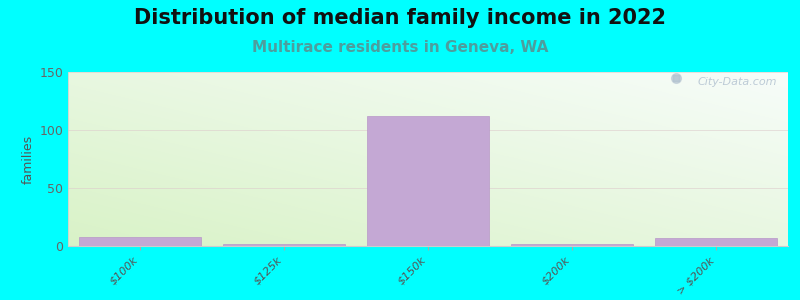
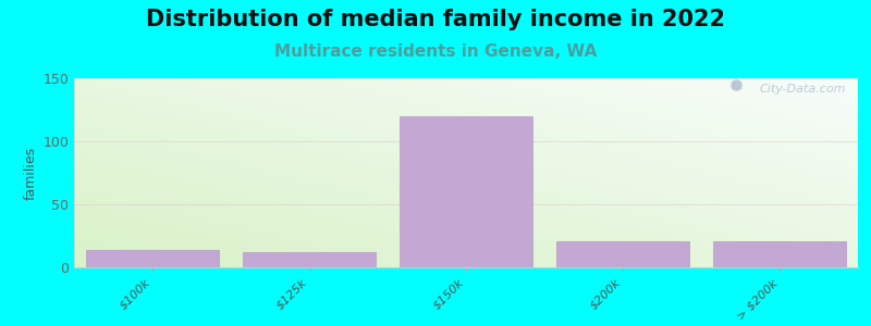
$100k: 8 -> 14
$125k: 2 -> 12
$150k: 112 -> 120
$200k: 2 -> 21
> $200k: 7 -> 21
